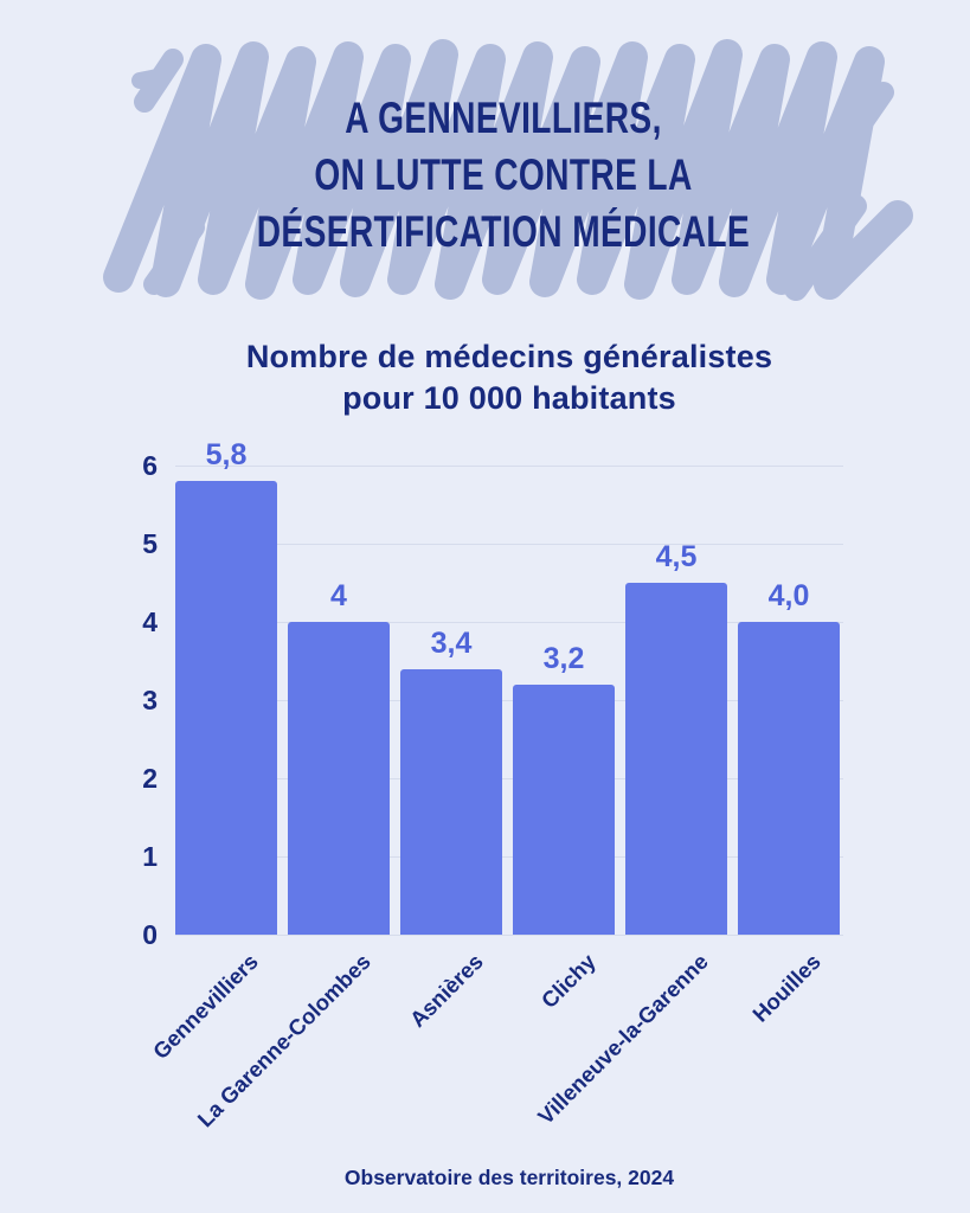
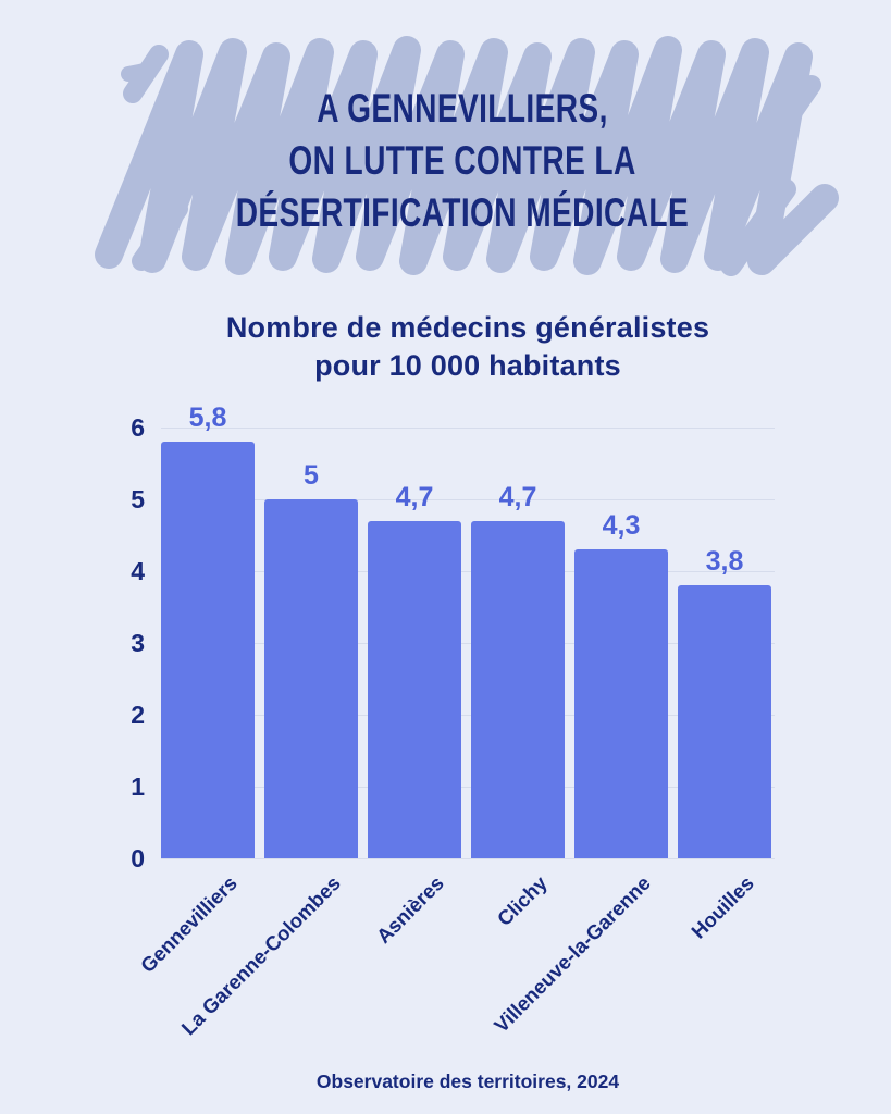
La Garenne-Colombes: 4 -> 5
Asnières: 3,4 -> 4,7
Clichy: 3,2 -> 4,7
Villeneuve-la-Garenne: 4,5 -> 4,3
Houilles: 4,0 -> 3,8
